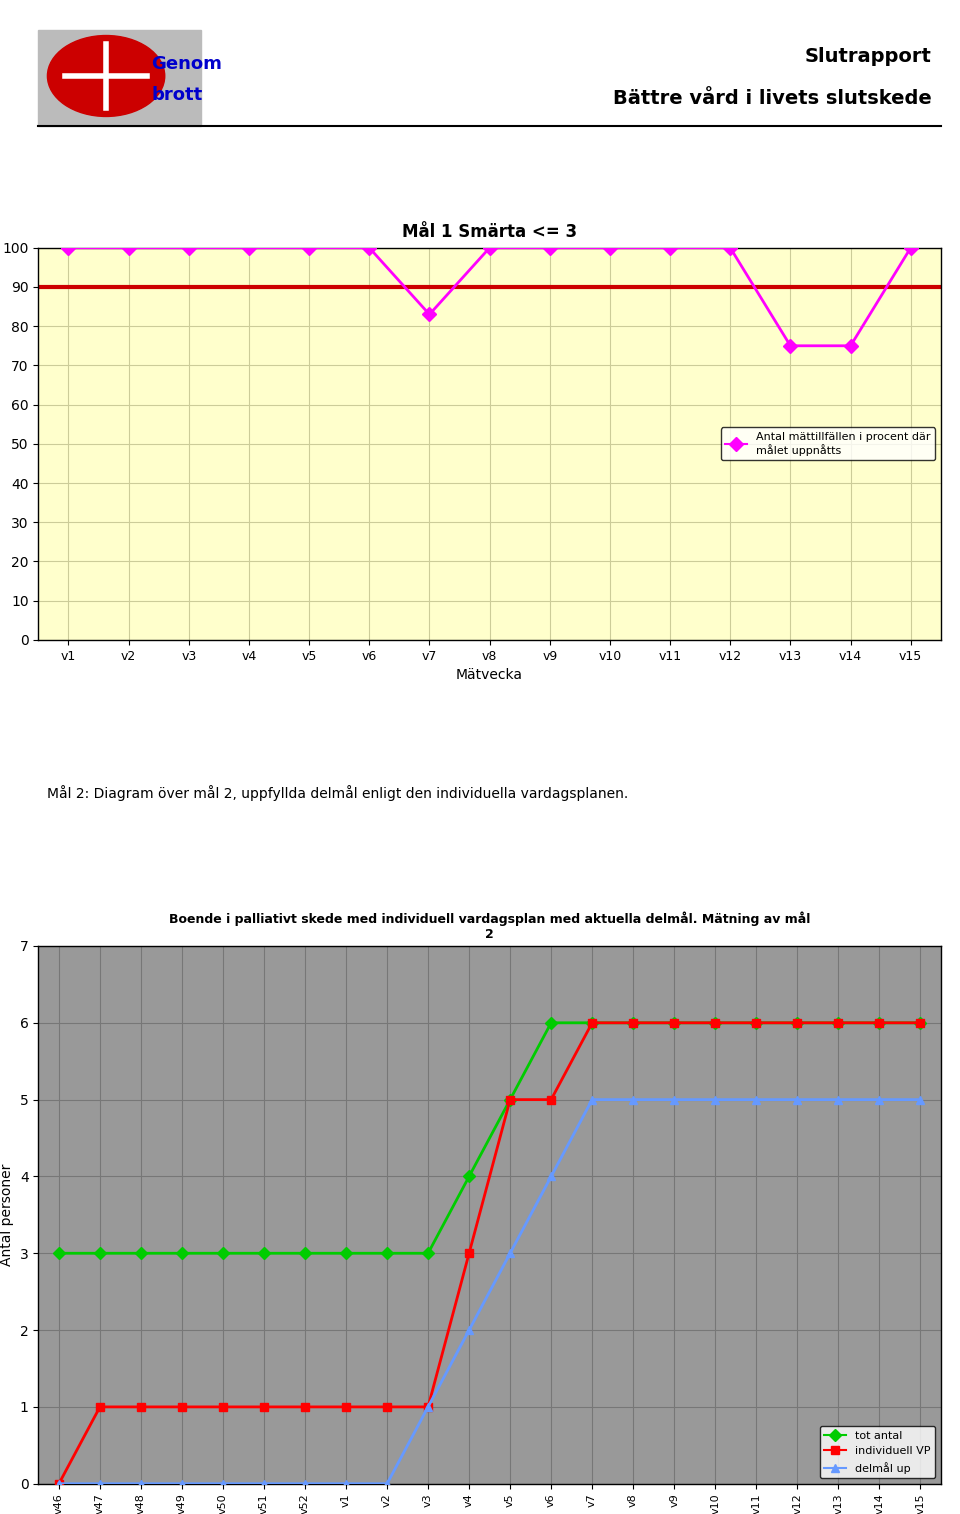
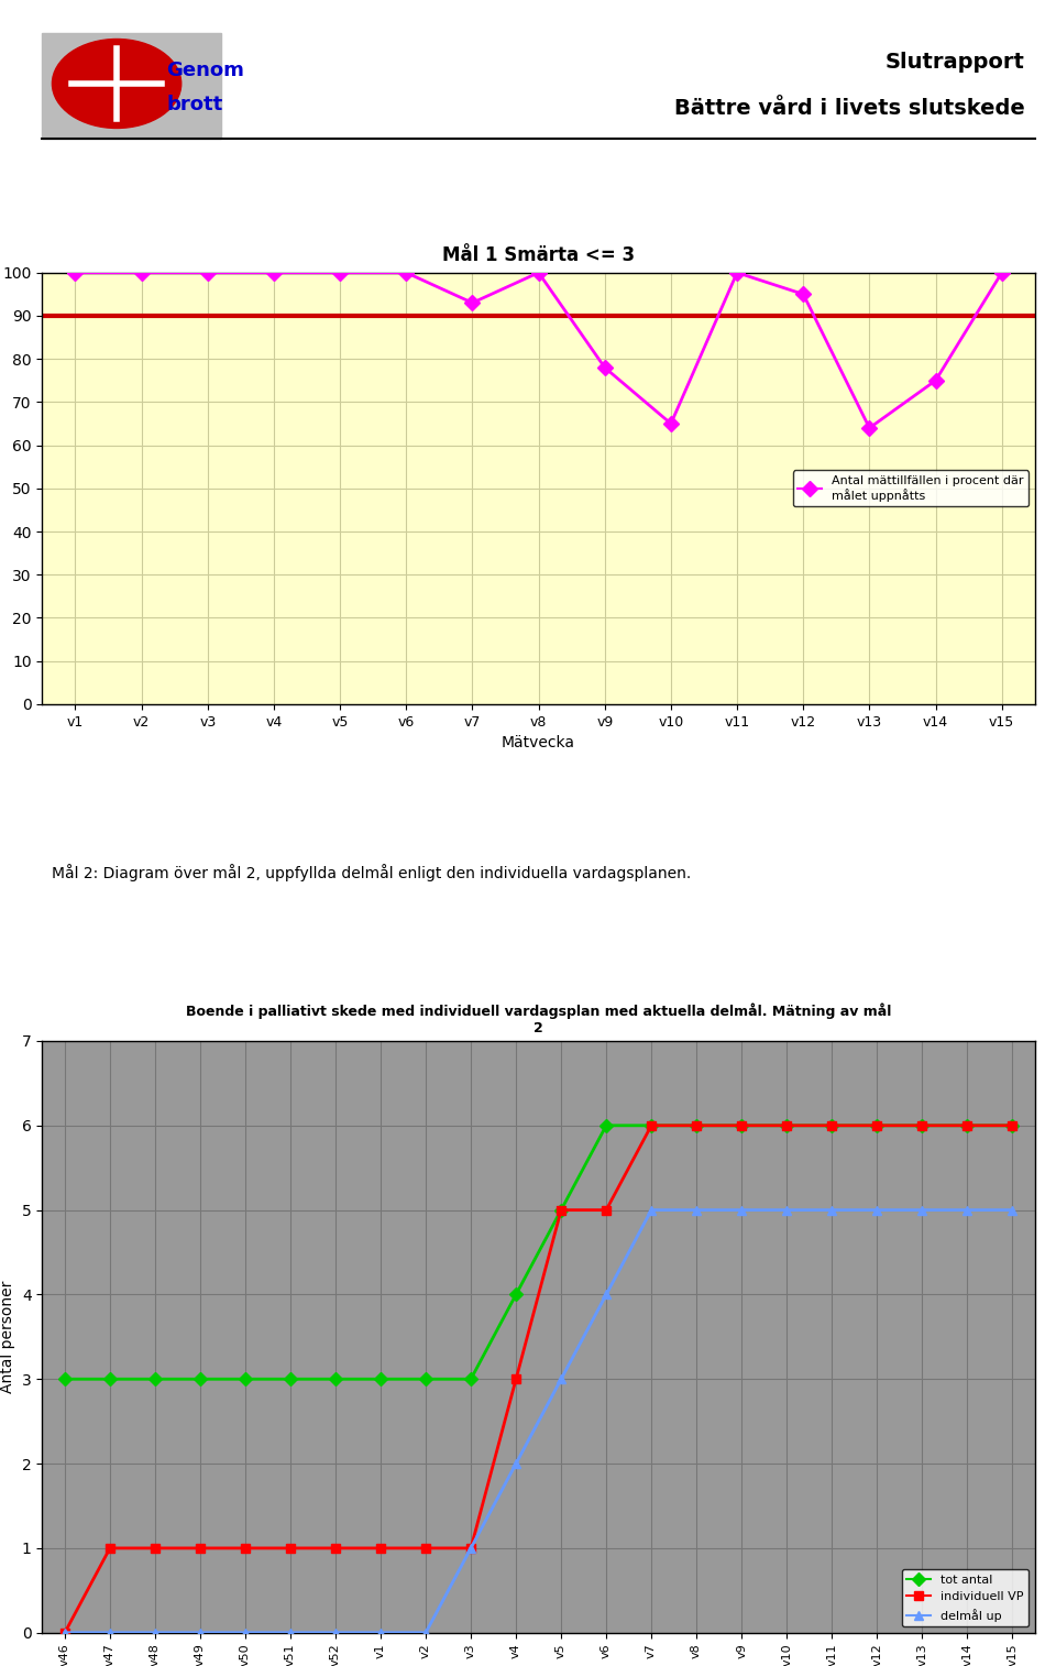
Mål 1 Smärta <= 3/v7: 83 -> 93
Mål 1 Smärta <= 3/v9: 100 -> 78
Mål 1 Smärta <= 3/v10: 100 -> 65
Mål 1 Smärta <= 3/v12: 100 -> 95
Mål 1 Smärta <= 3/v13: 75 -> 64
